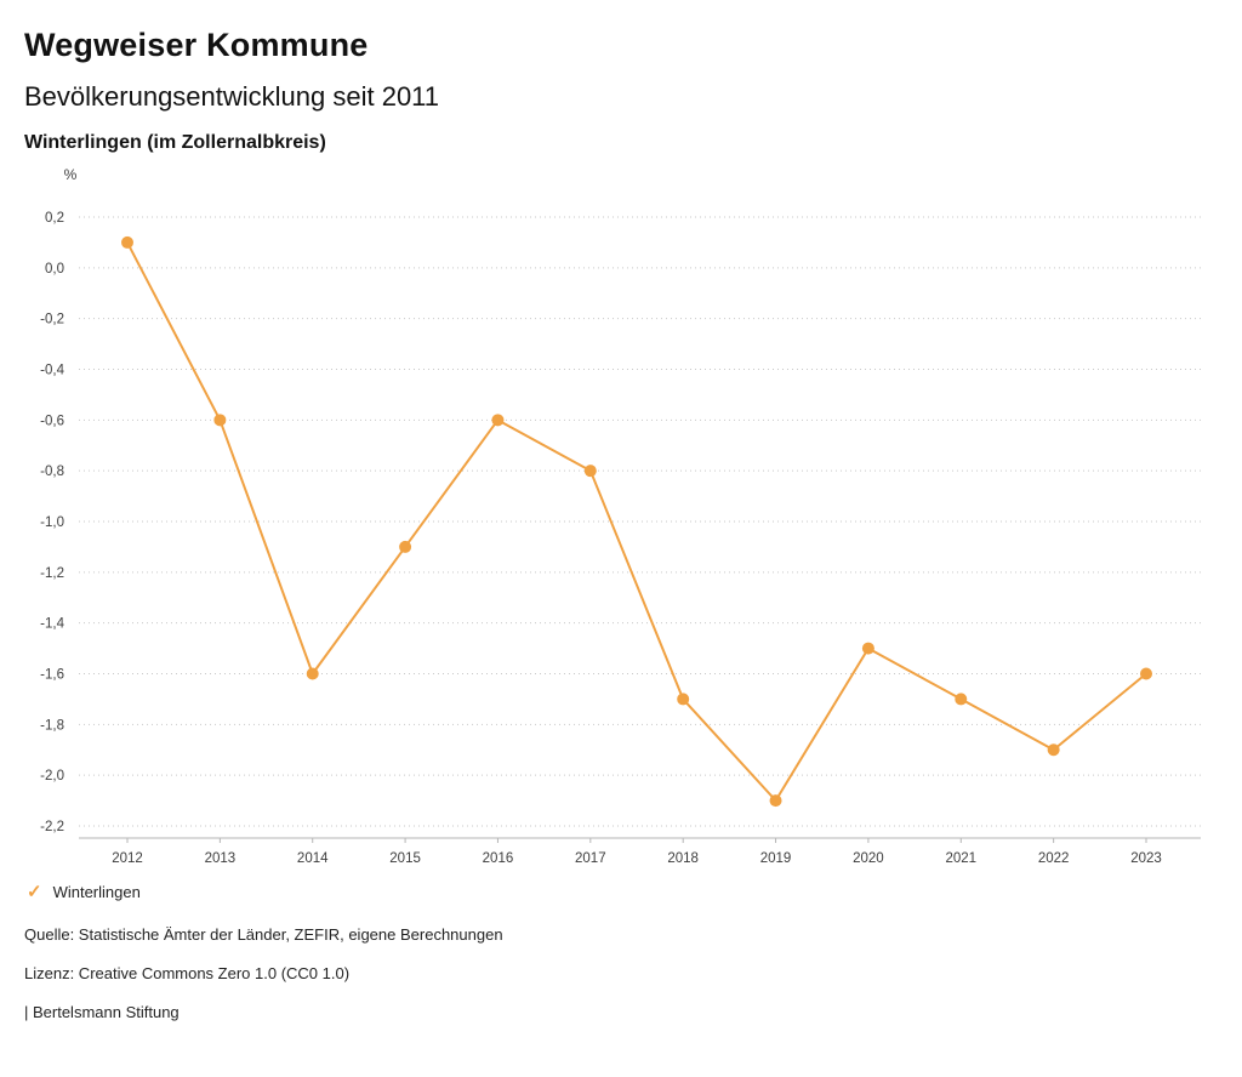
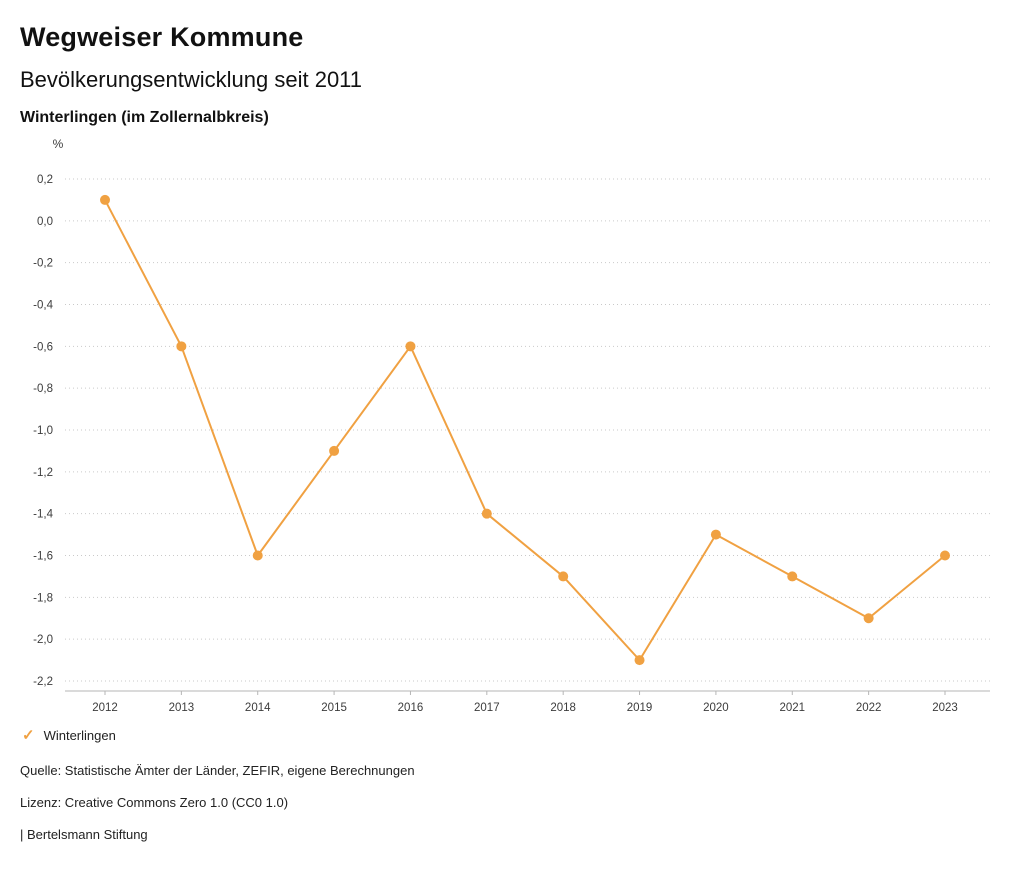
2017: -0,8 -> -1,4
